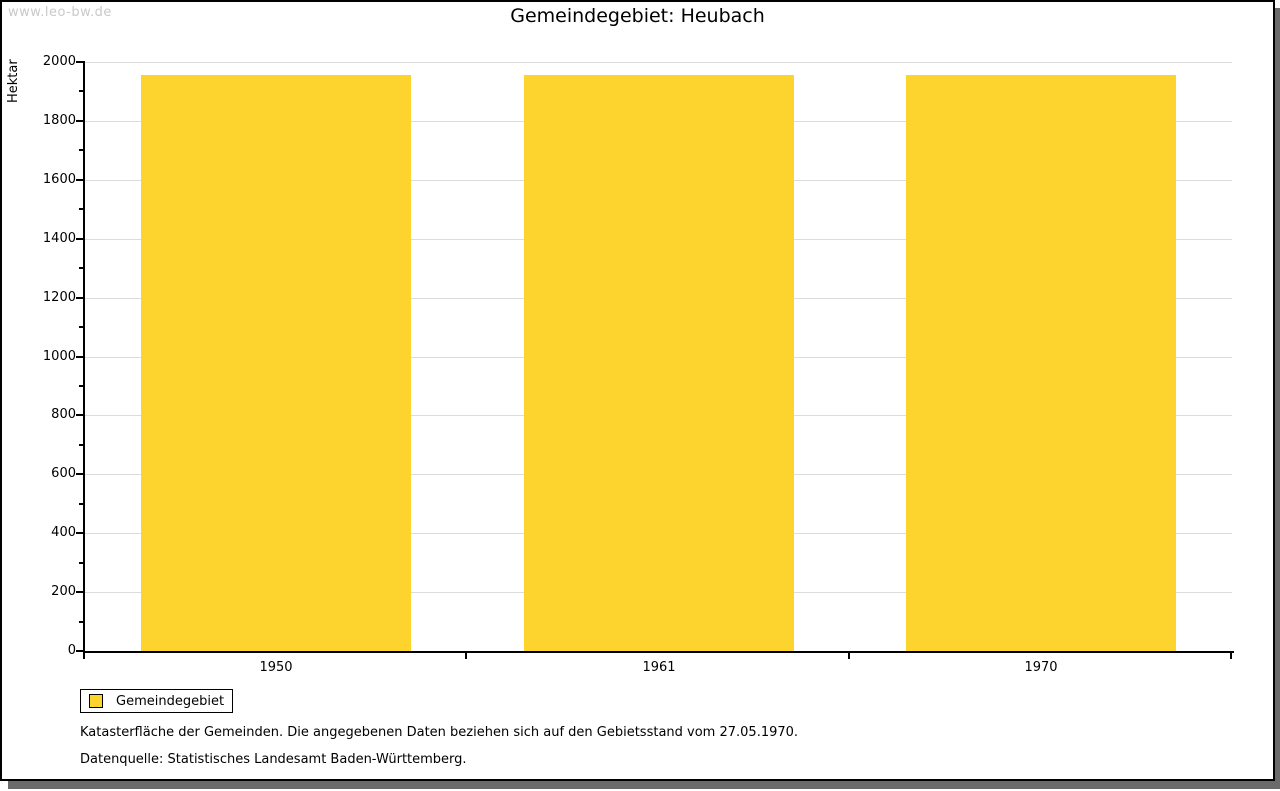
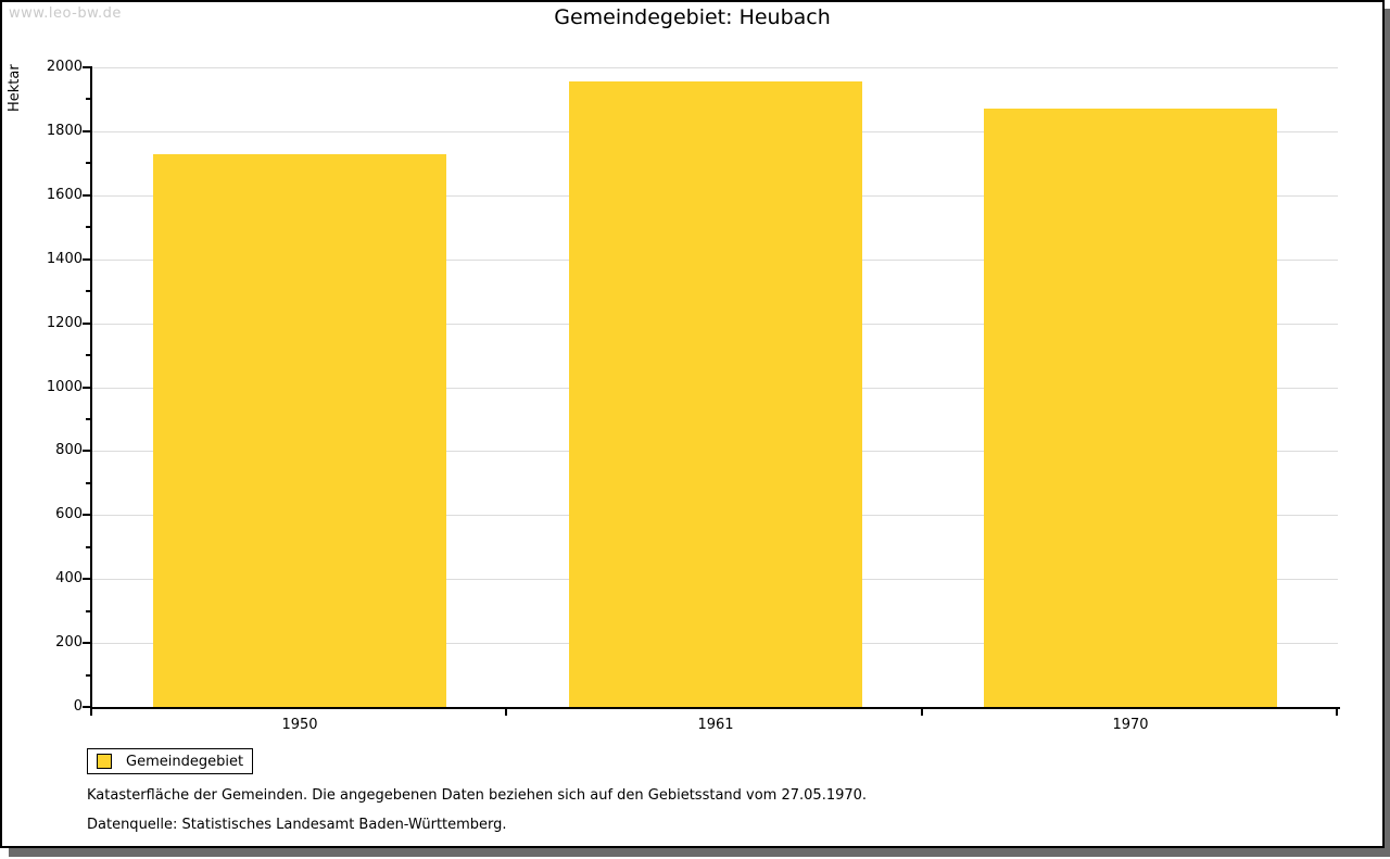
1950: 1960 -> 1730
1970: 1960 -> 1870
